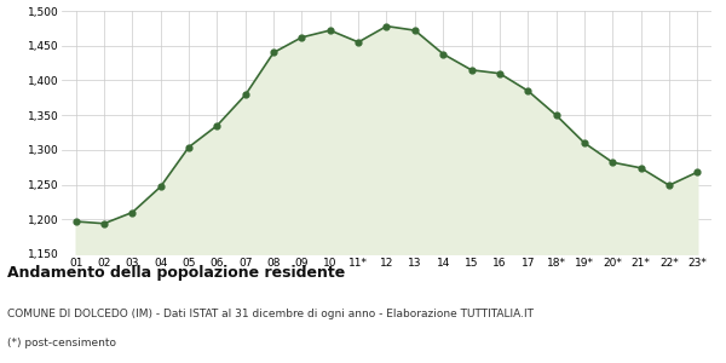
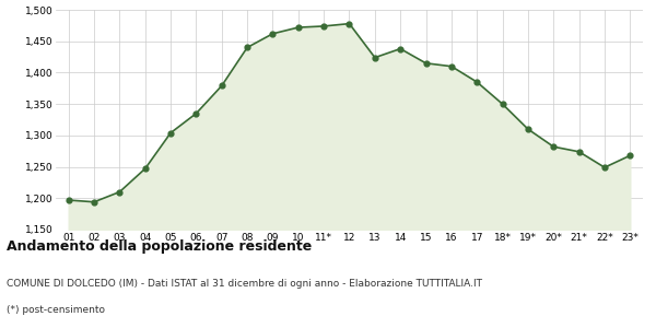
11*: 1,455 -> 1,474
13: 1,472 -> 1,424
